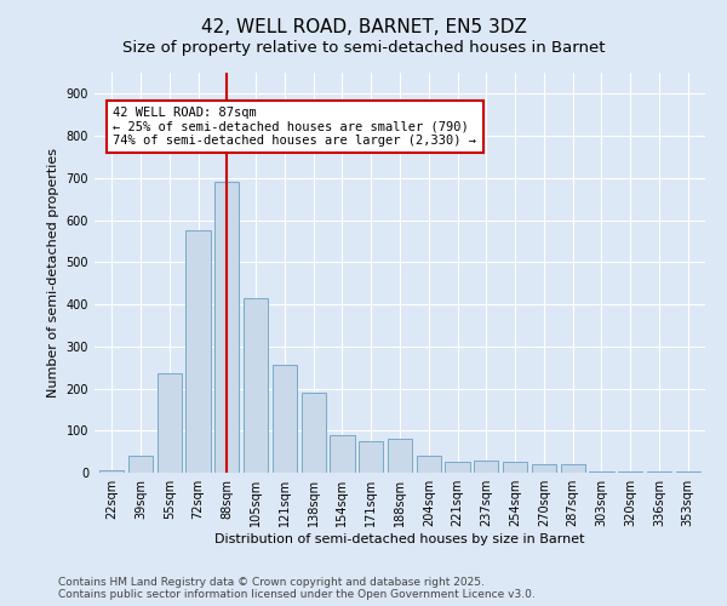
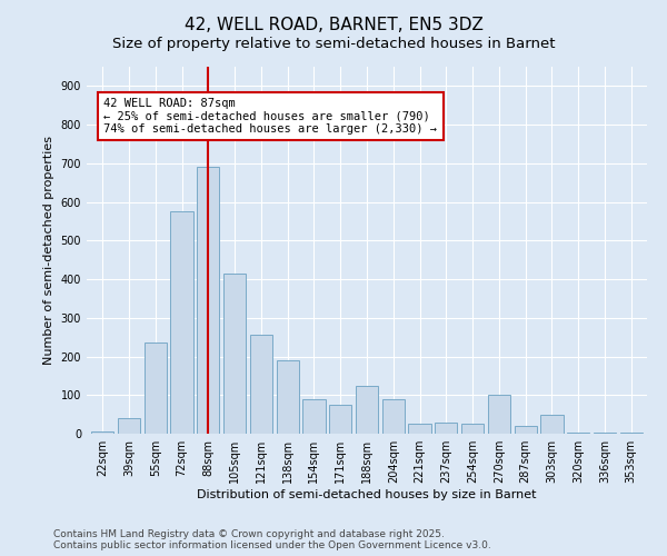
188sqm: 80 -> 125
204sqm: 40 -> 90
270sqm: 20 -> 100
303sqm: 3 -> 50
